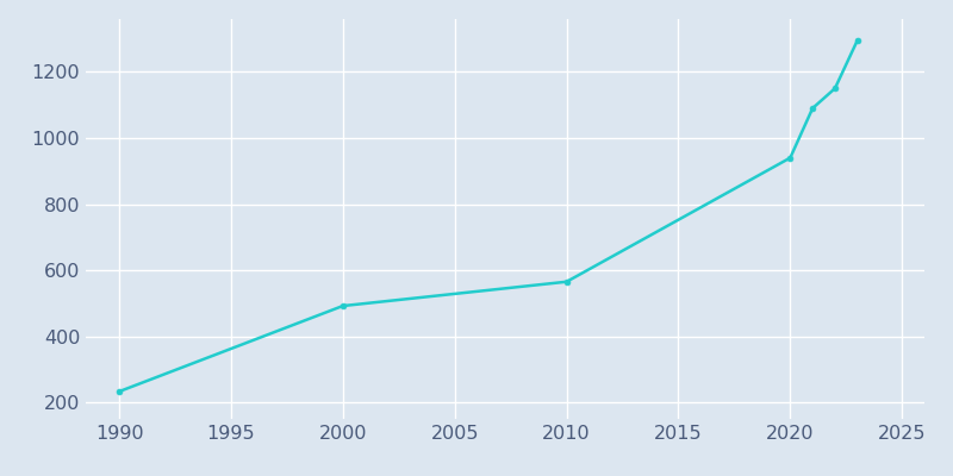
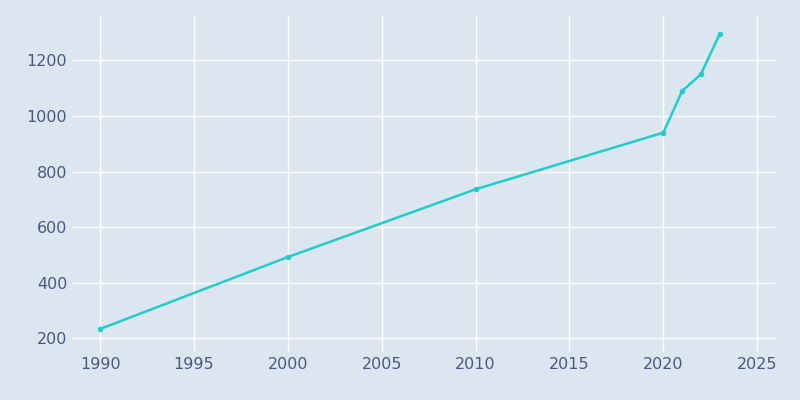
2010: 565 -> 736
